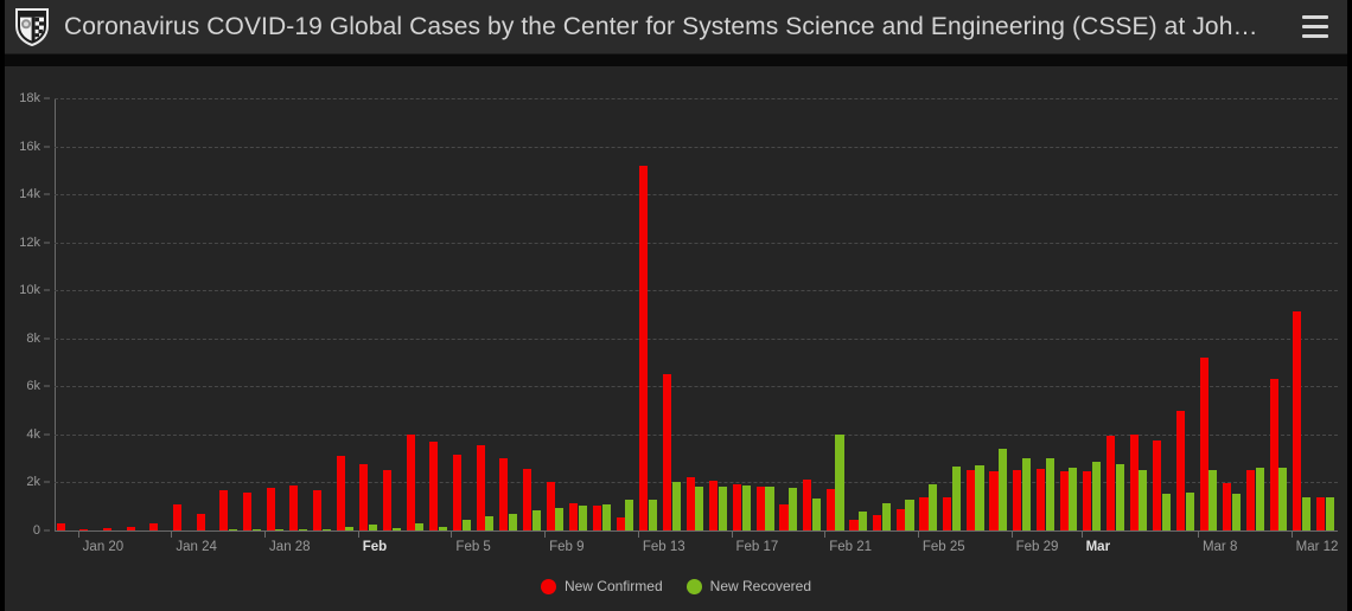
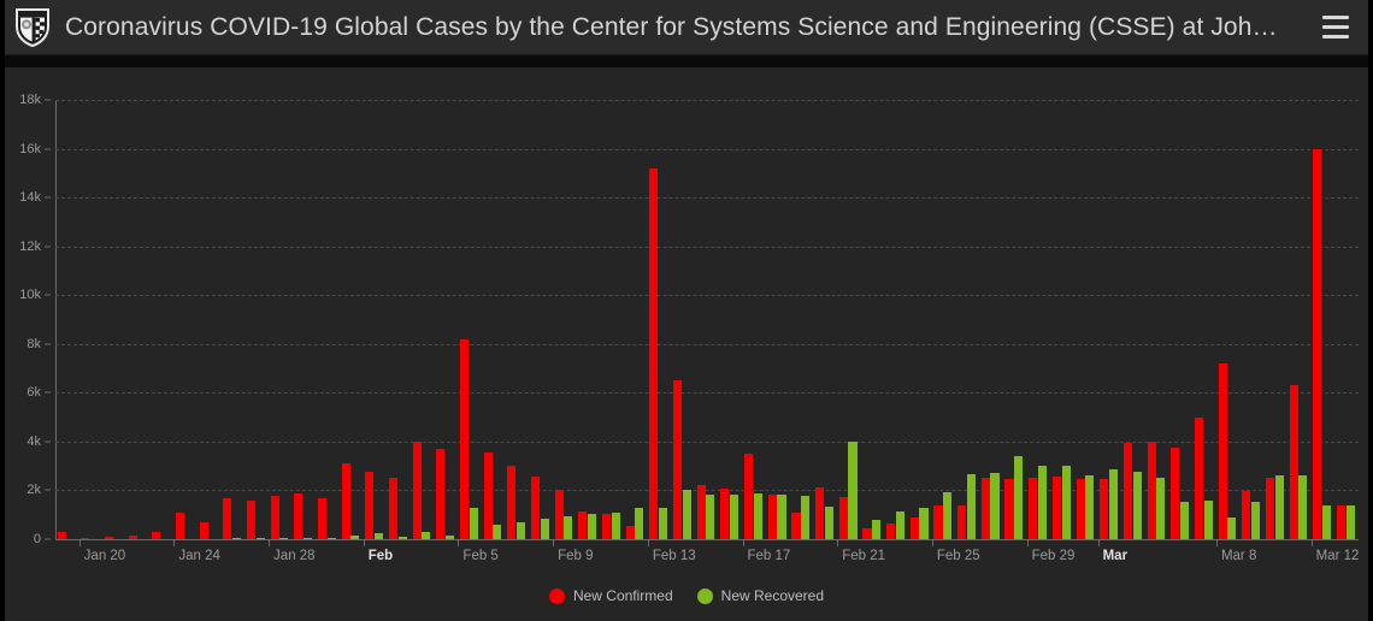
New Confirmed/Feb 5: 3.2k -> 8.2k
New Recovered/Feb 5: 0.4k -> 1.3k
New Confirmed/Feb 17: 1.9k -> 3.5k
New Recovered/Mar 8: 2.5k -> 0.9k
New Confirmed/Mar 12: 9.1k -> 16.0k
